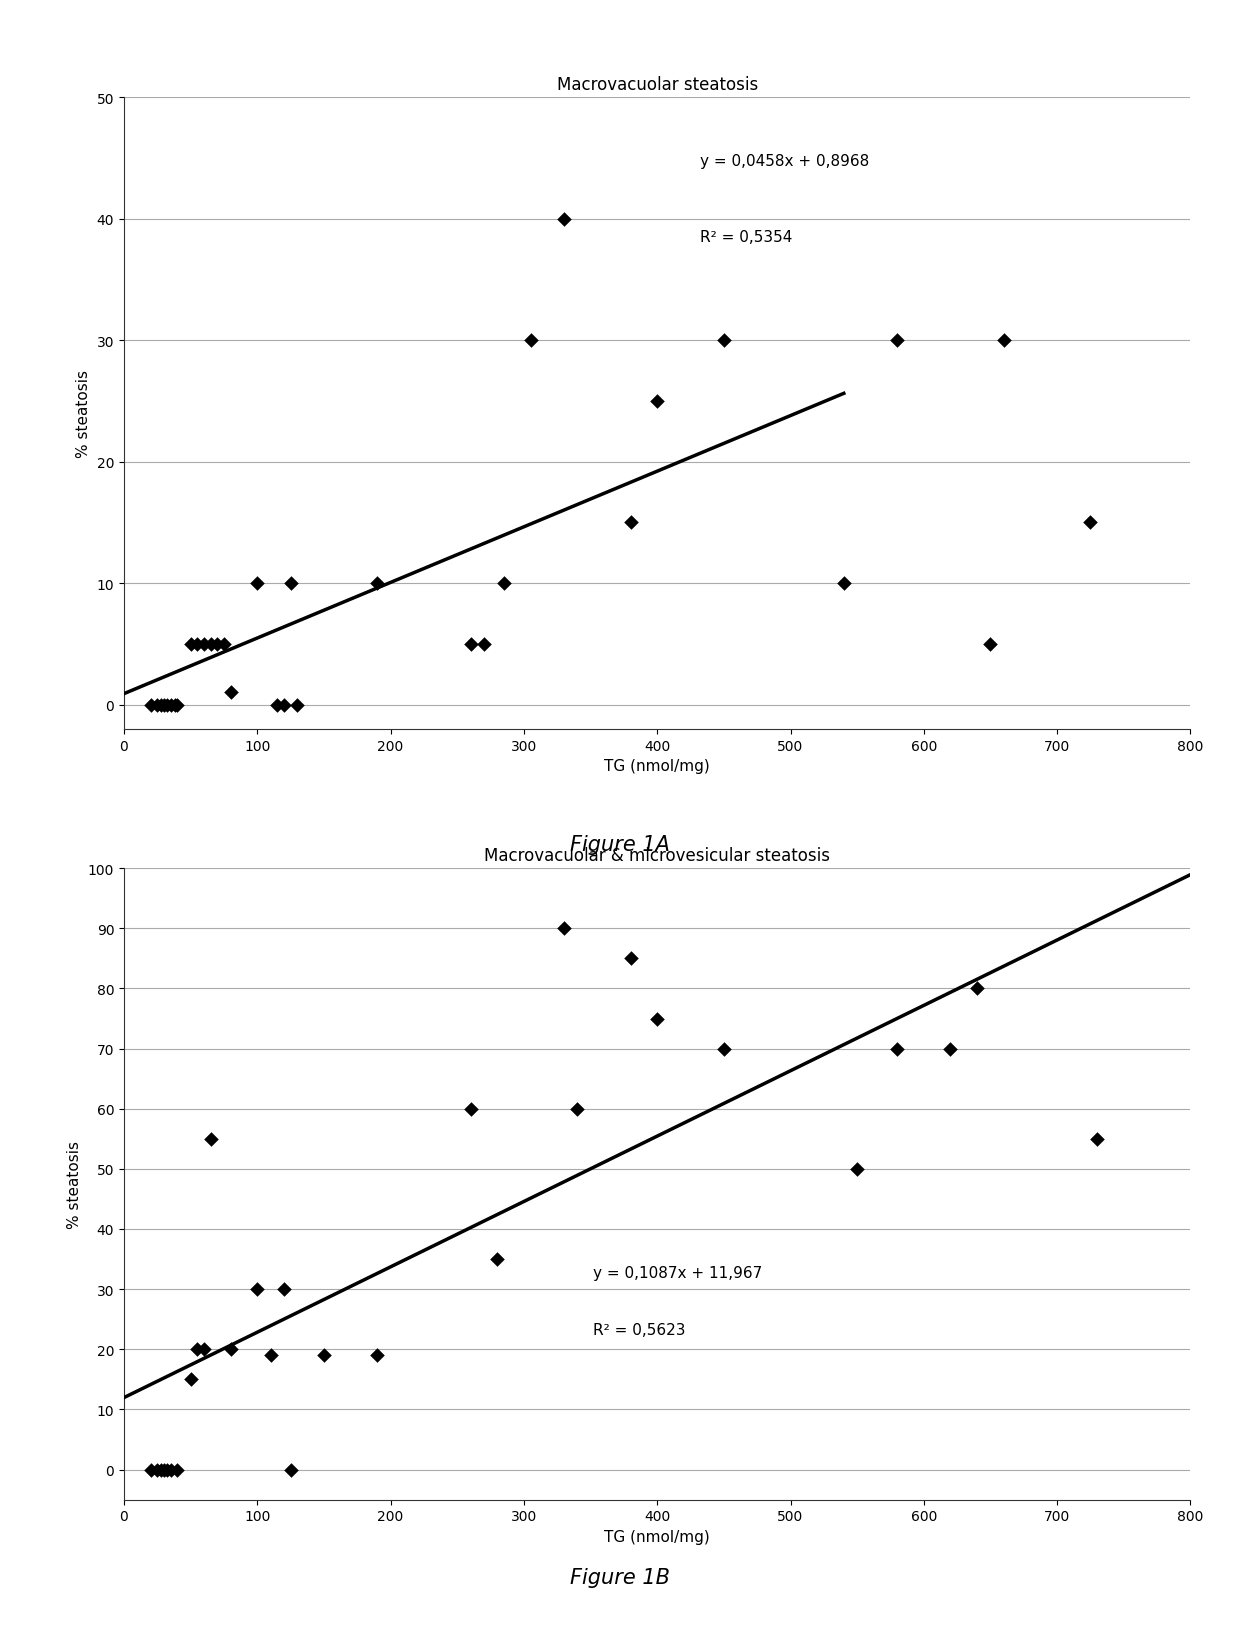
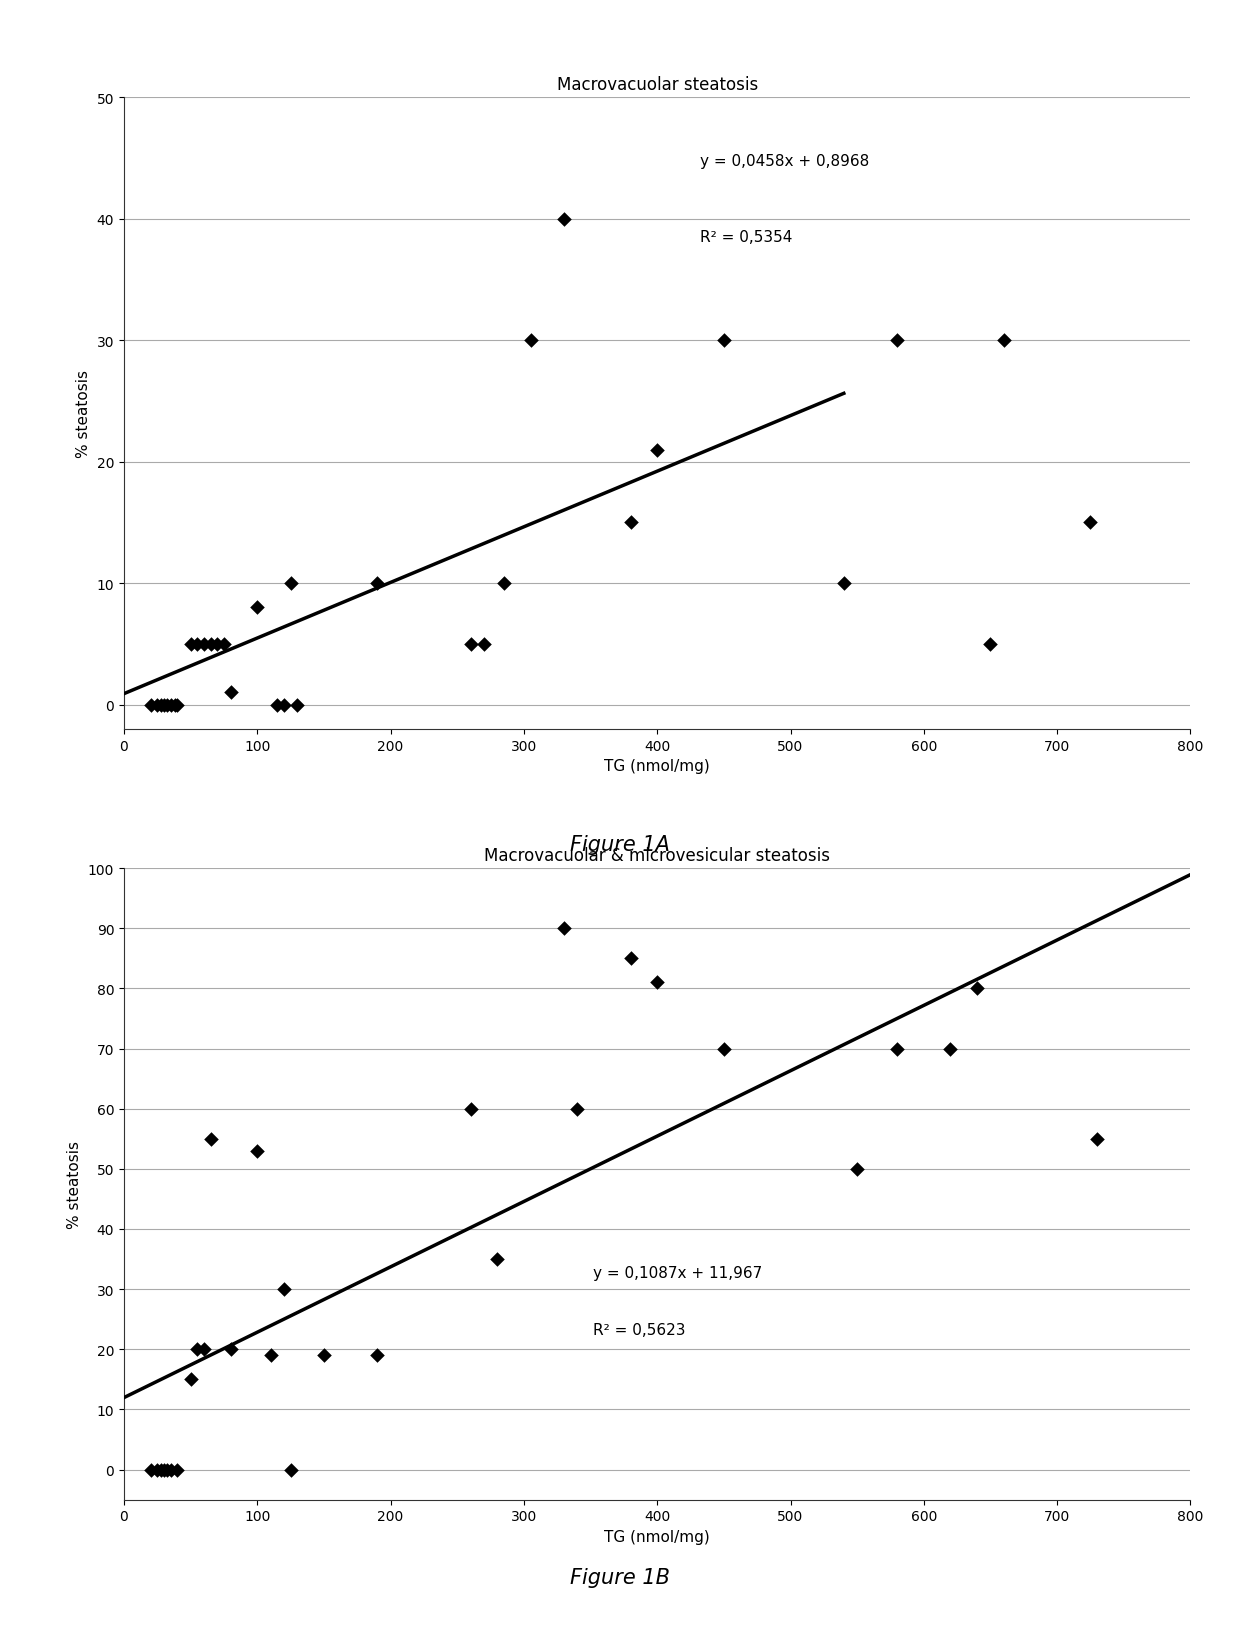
Macrovacuolar steatosis/100: 10 -> 8
Macrovacuolar steatosis/400: 25 -> 21
Macrovacuolar & microvesicular steatosis/100: 30 -> 53
Macrovacuolar & microvesicular steatosis/400: 75 -> 81
